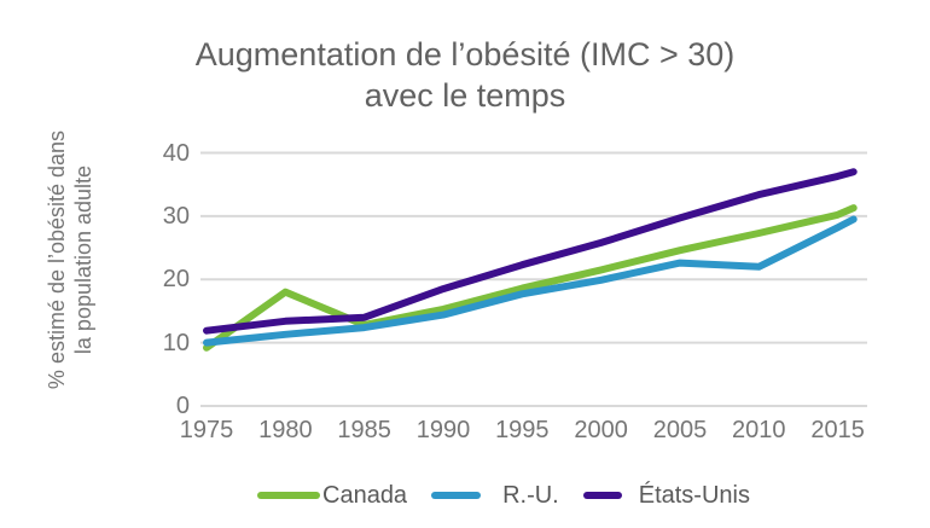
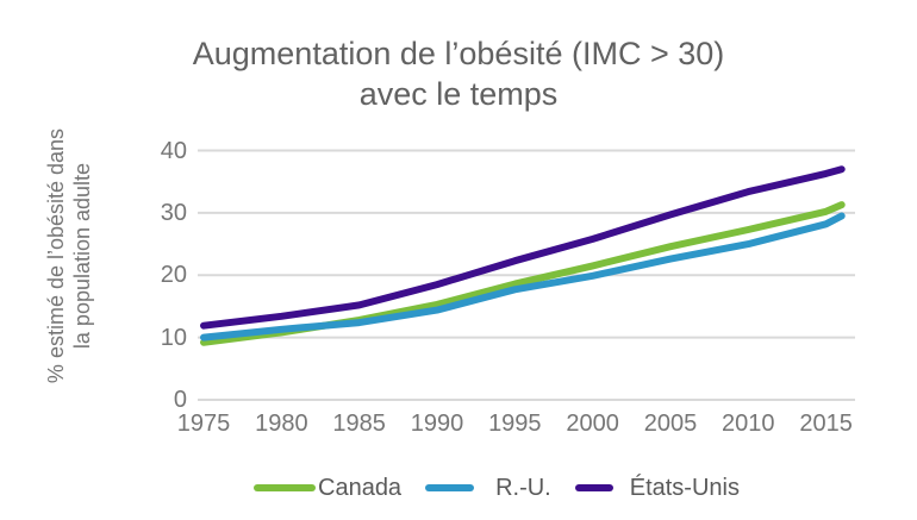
Canada/1980: 18 -> 11
États-Unis/1985: 14 -> 15
R.-U./2010: 22 -> 25
